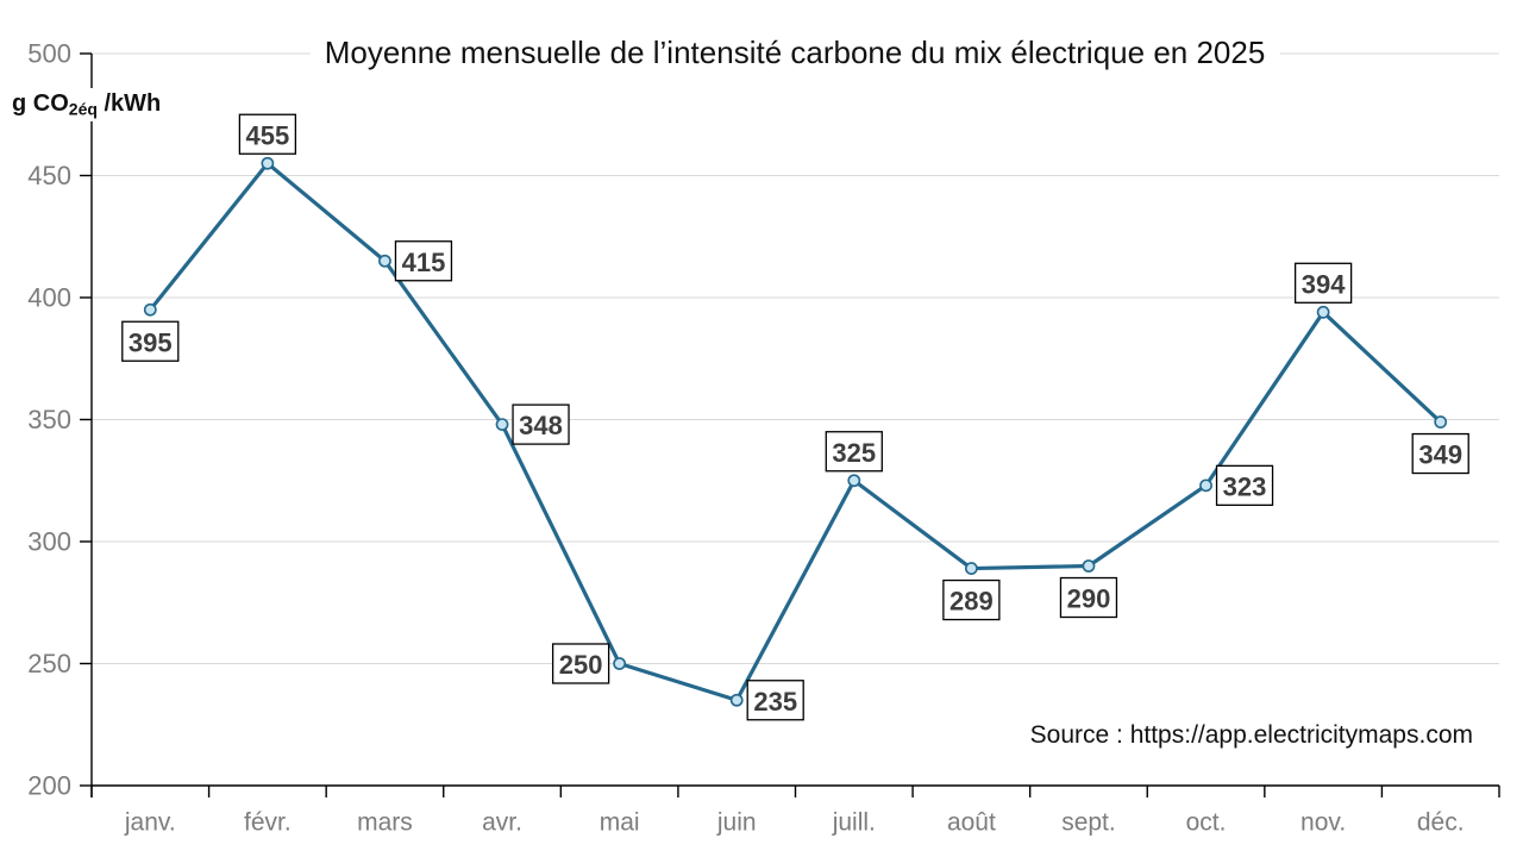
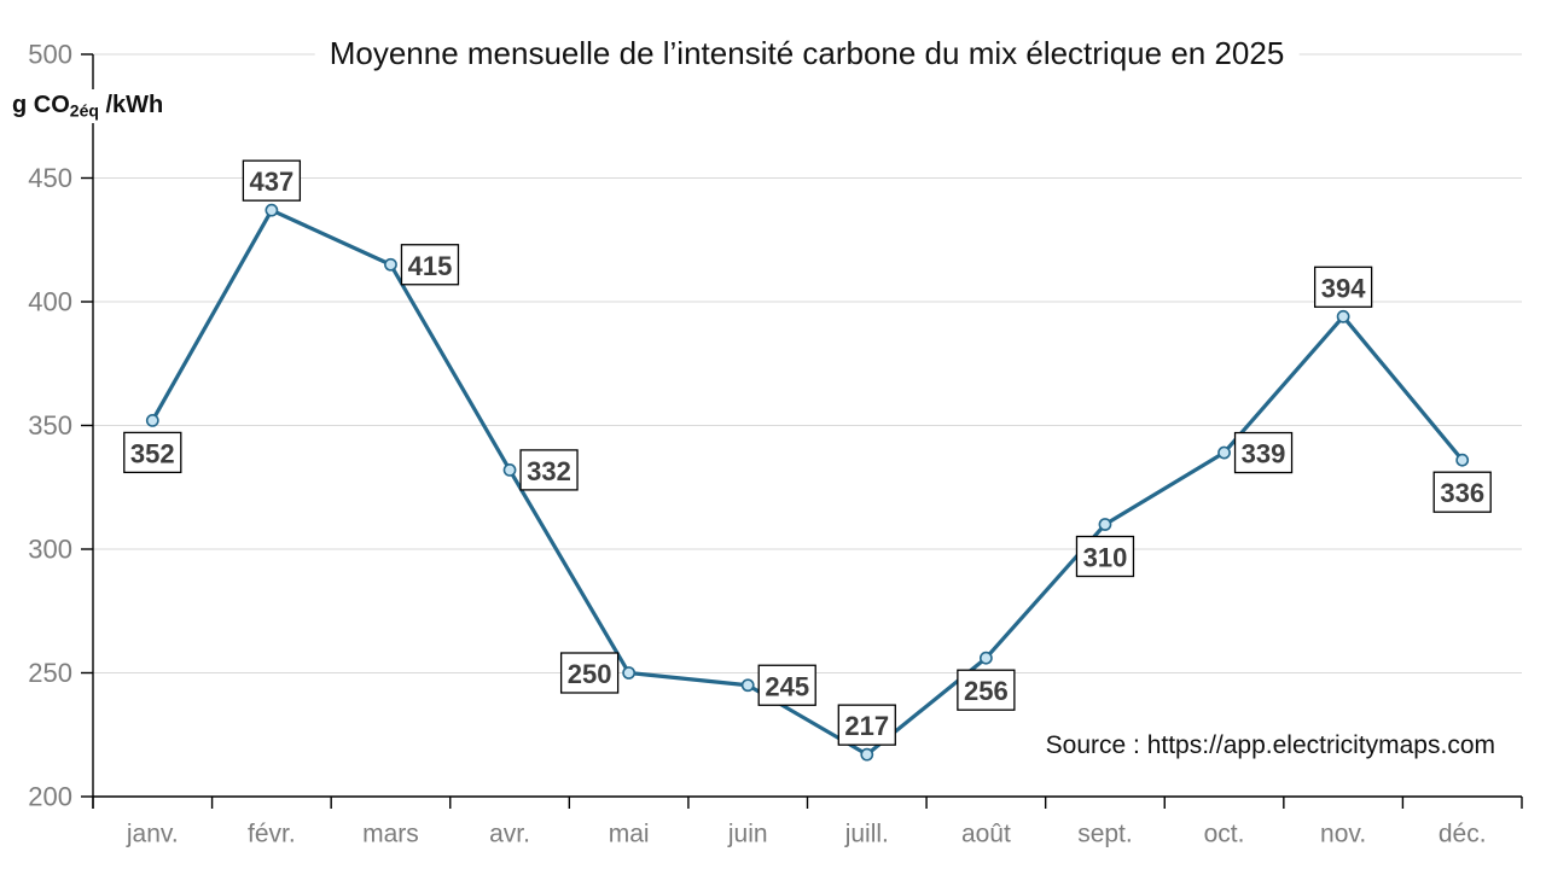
janv.: 395 -> 352
févr.: 455 -> 437
avr.: 348 -> 332
juin: 235 -> 245
juill.: 325 -> 217
août: 289 -> 256
sept.: 290 -> 310
oct.: 323 -> 339
déc.: 349 -> 336
